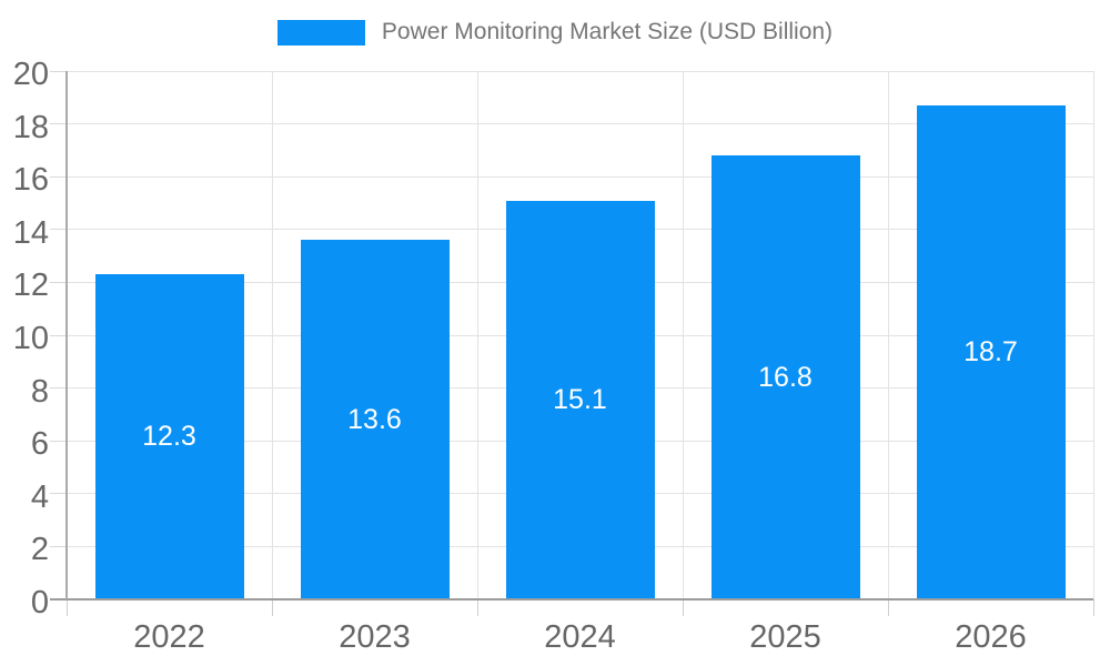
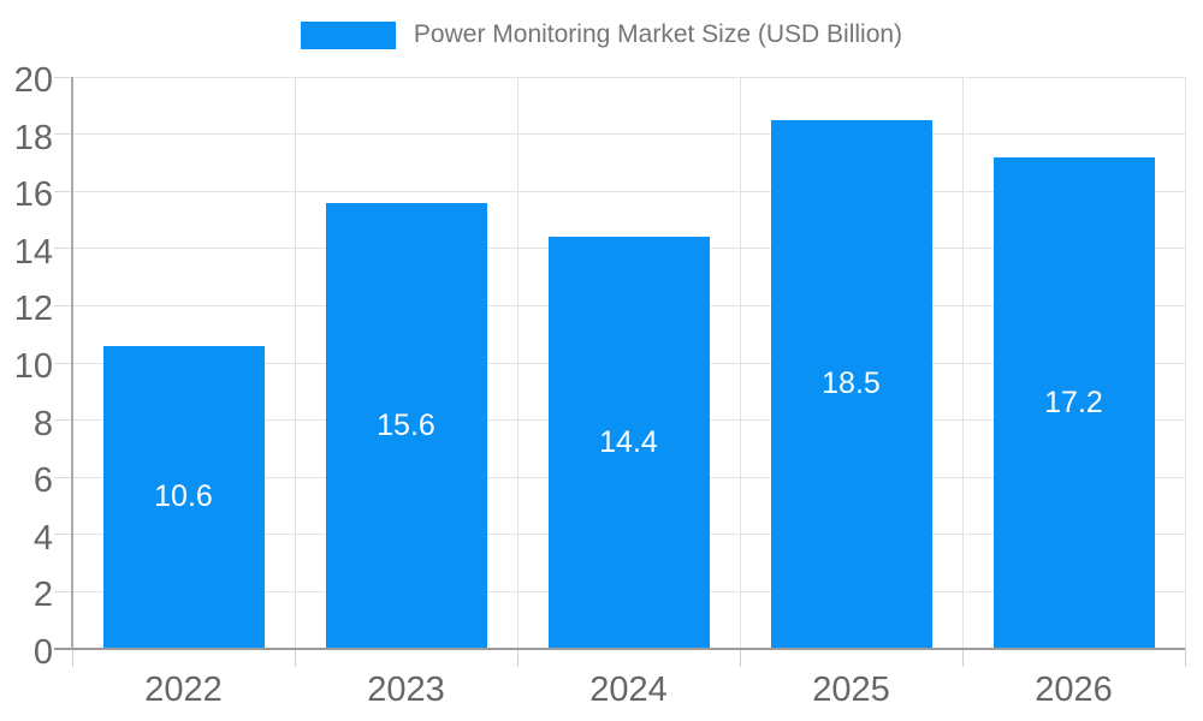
2022: 12.3 -> 10.6
2023: 13.6 -> 15.6
2024: 15.1 -> 14.4
2025: 16.8 -> 18.5
2026: 18.7 -> 17.2
